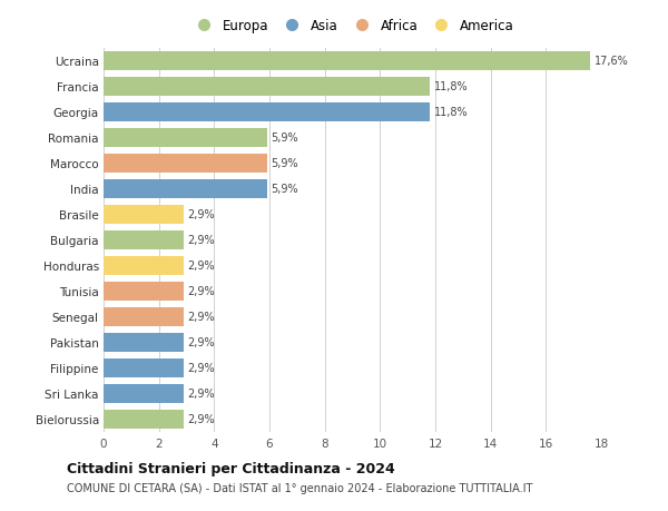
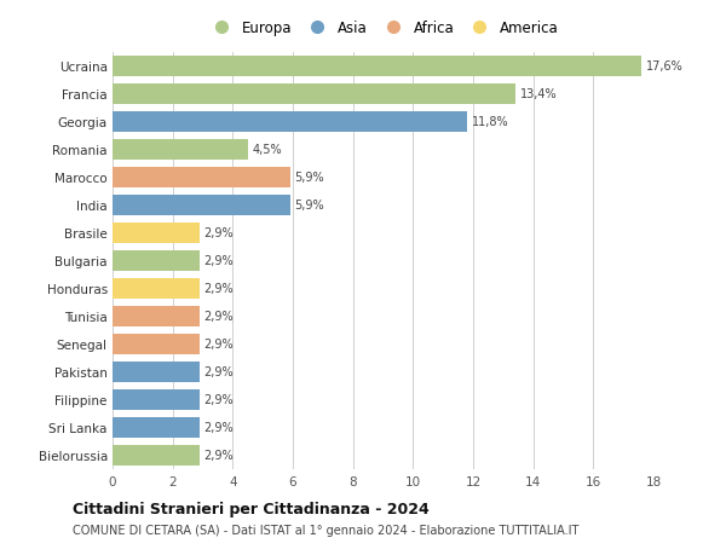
Francia: 11,8% -> 13,4%
Romania: 5,9% -> 4,5%
